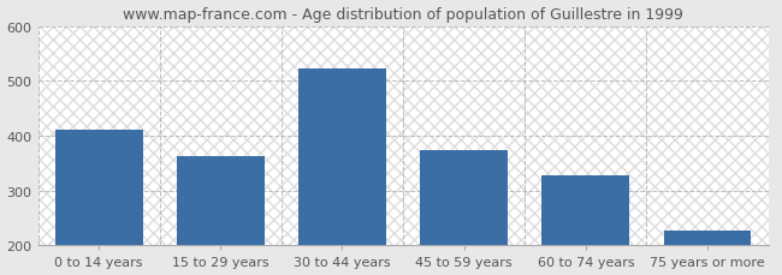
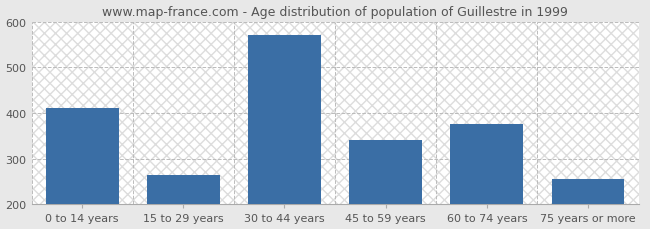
15 to 29 years: 362 -> 265
30 to 44 years: 522 -> 570
45 to 59 years: 374 -> 340
60 to 74 years: 328 -> 375
75 years or more: 228 -> 255
